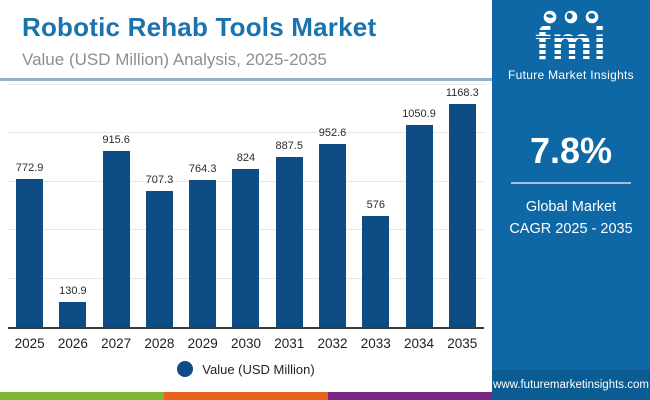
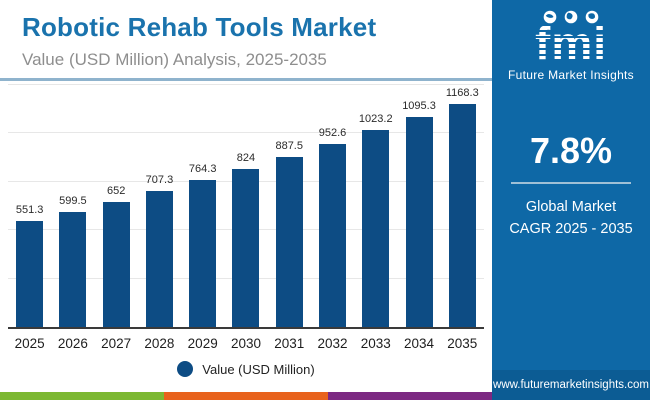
2025: 772.9 -> 551.3
2026: 130.9 -> 599.5
2027: 915.6 -> 652
2033: 576 -> 1023.2
2034: 1050.9 -> 1095.3
